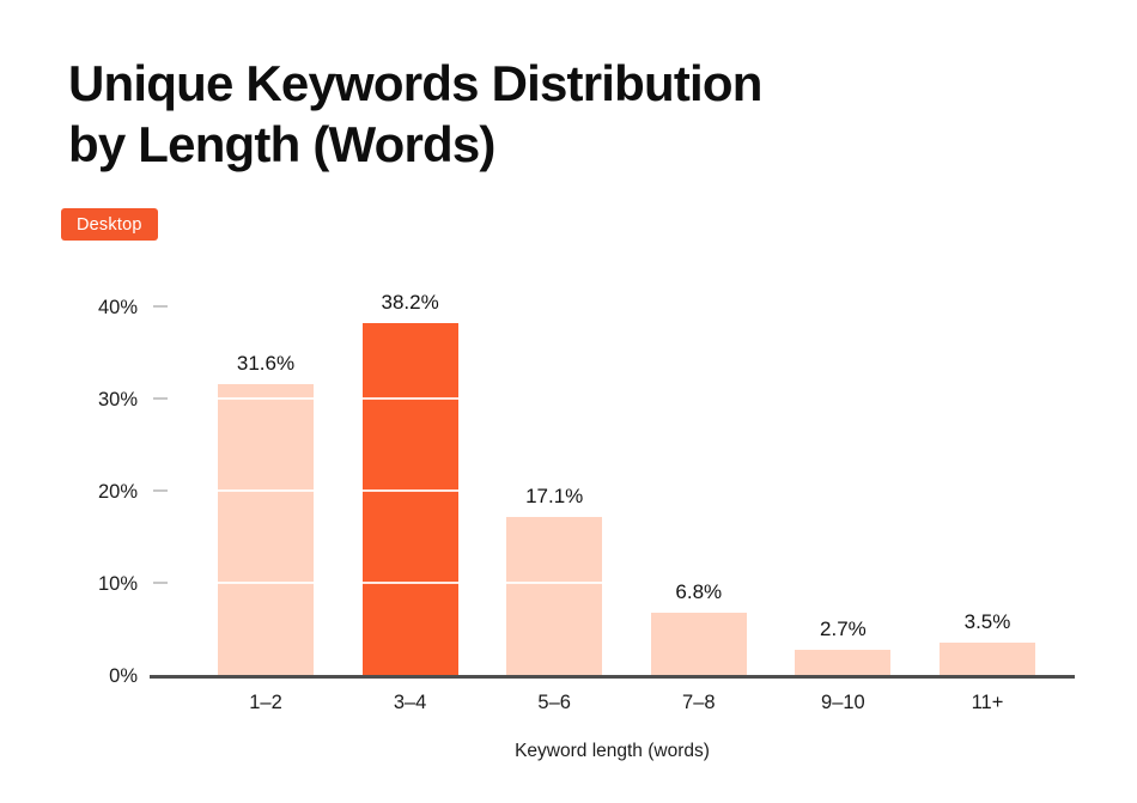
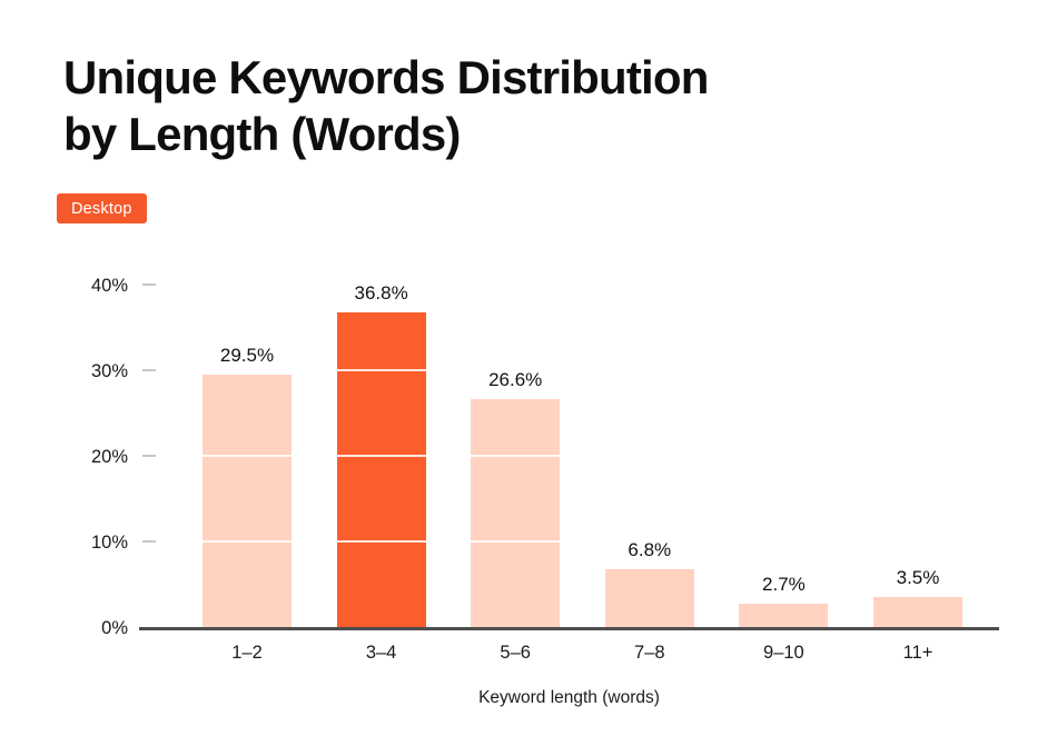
1–2: 31.6% -> 29.5%
3–4: 38.2% -> 36.8%
5–6: 17.1% -> 26.6%
